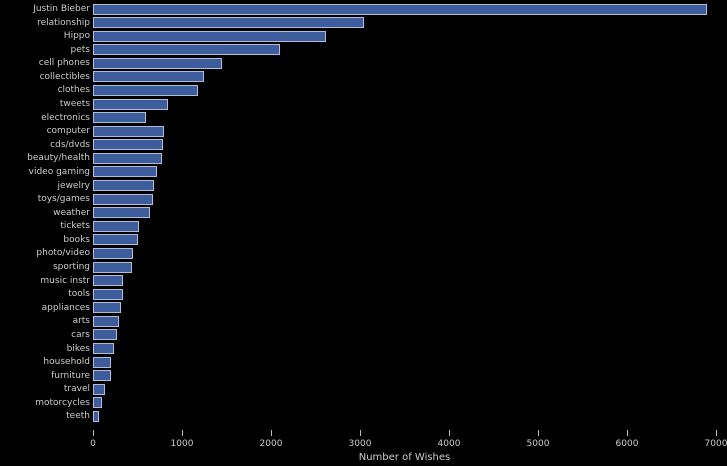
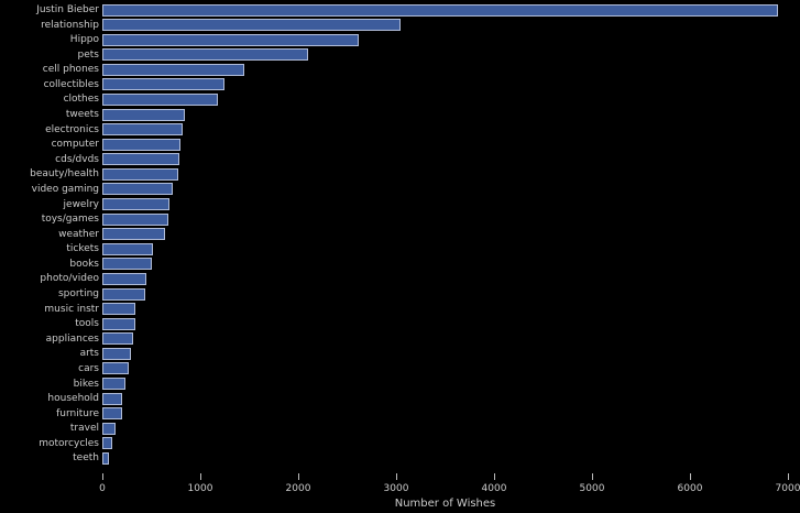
electronics: 600 -> 800
